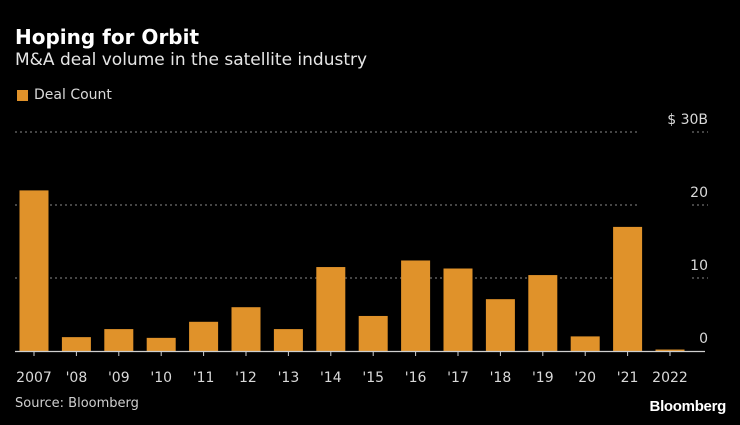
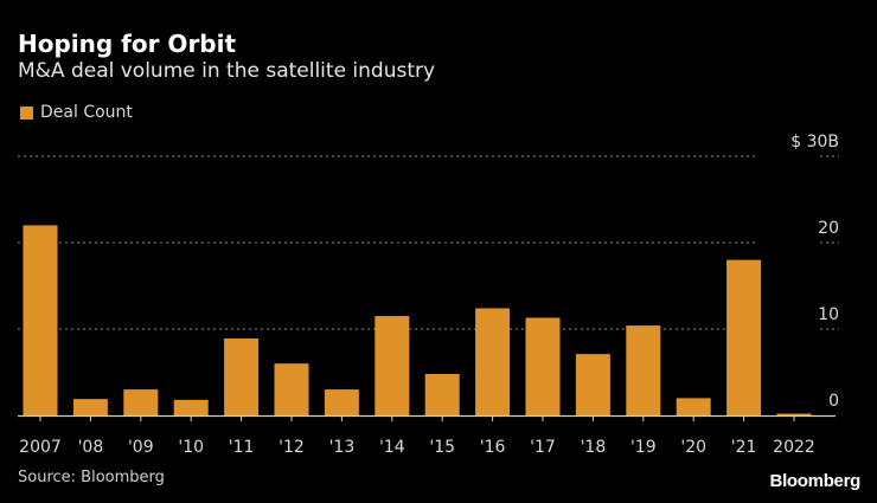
'11: 4 -> 9
'21: 17 -> 18
